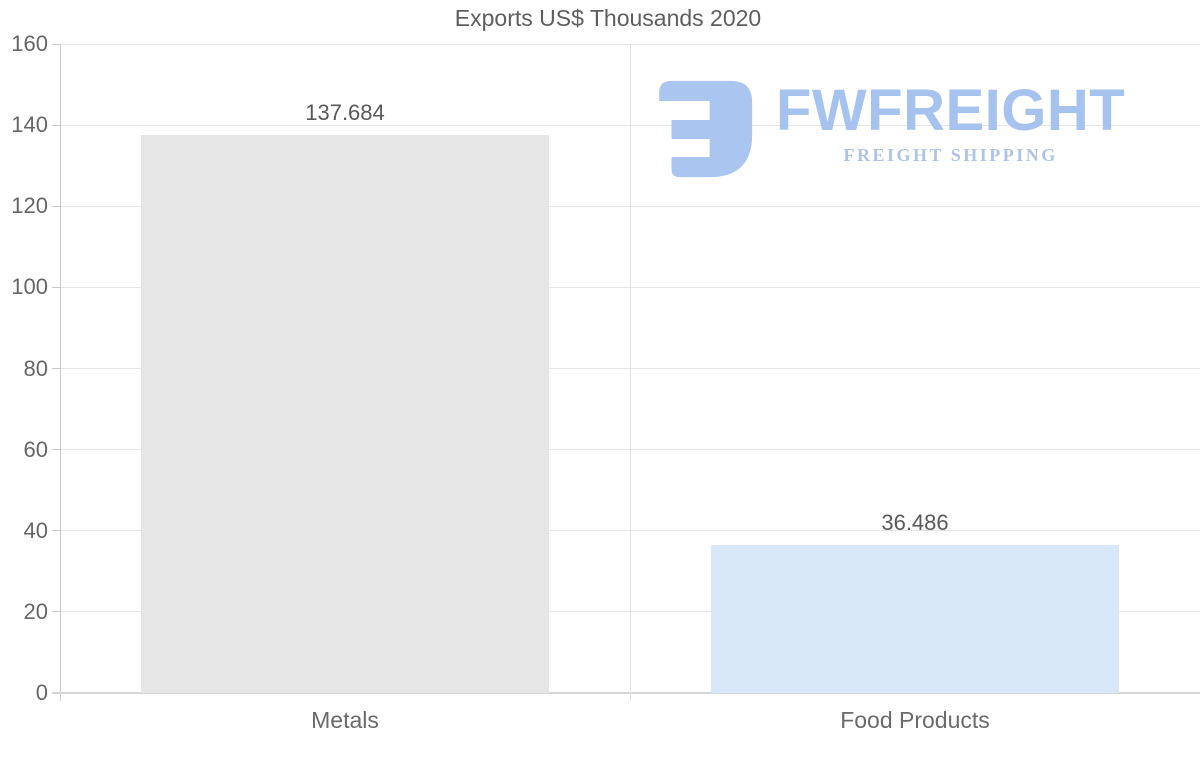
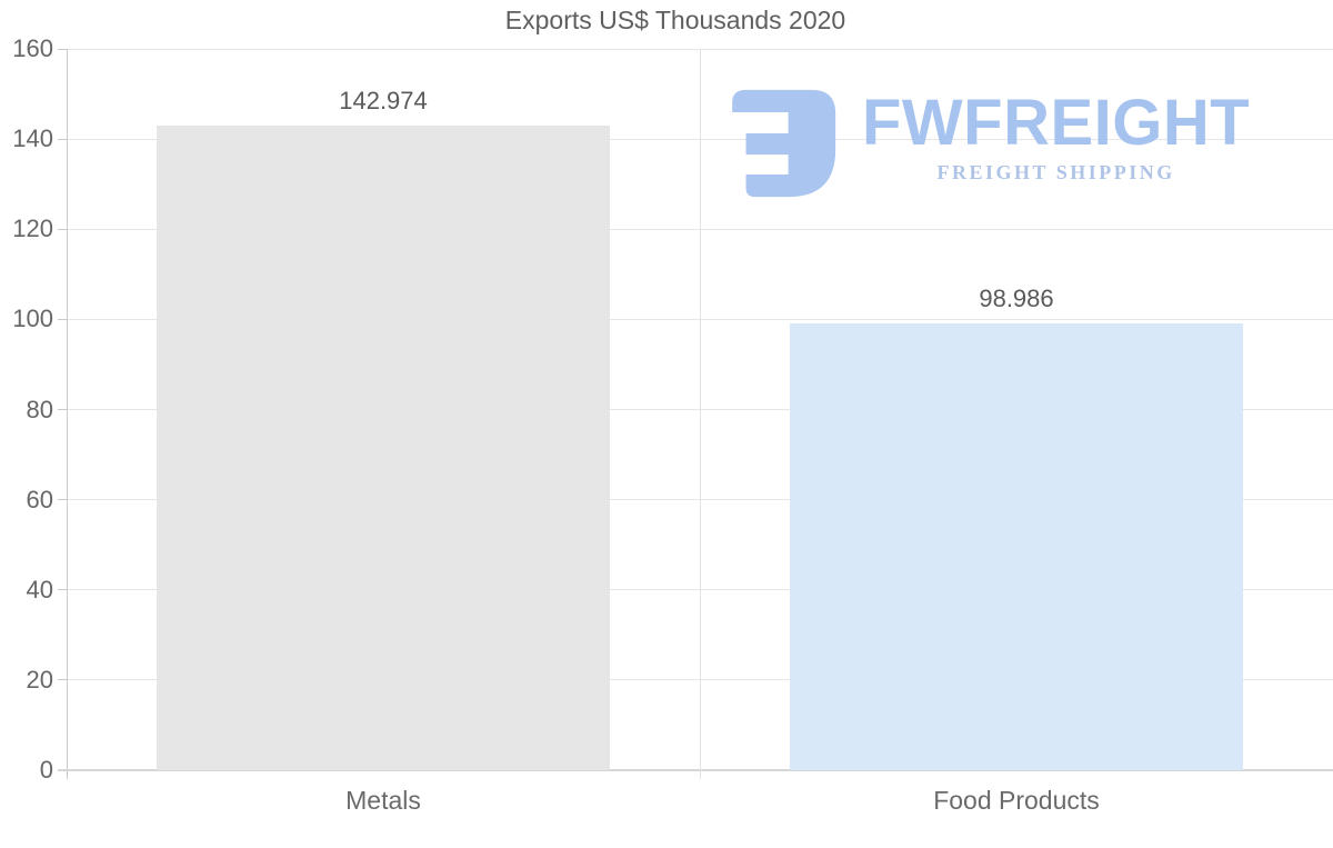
Metals: 137.684 -> 142.974
Food Products: 36.486 -> 98.986
